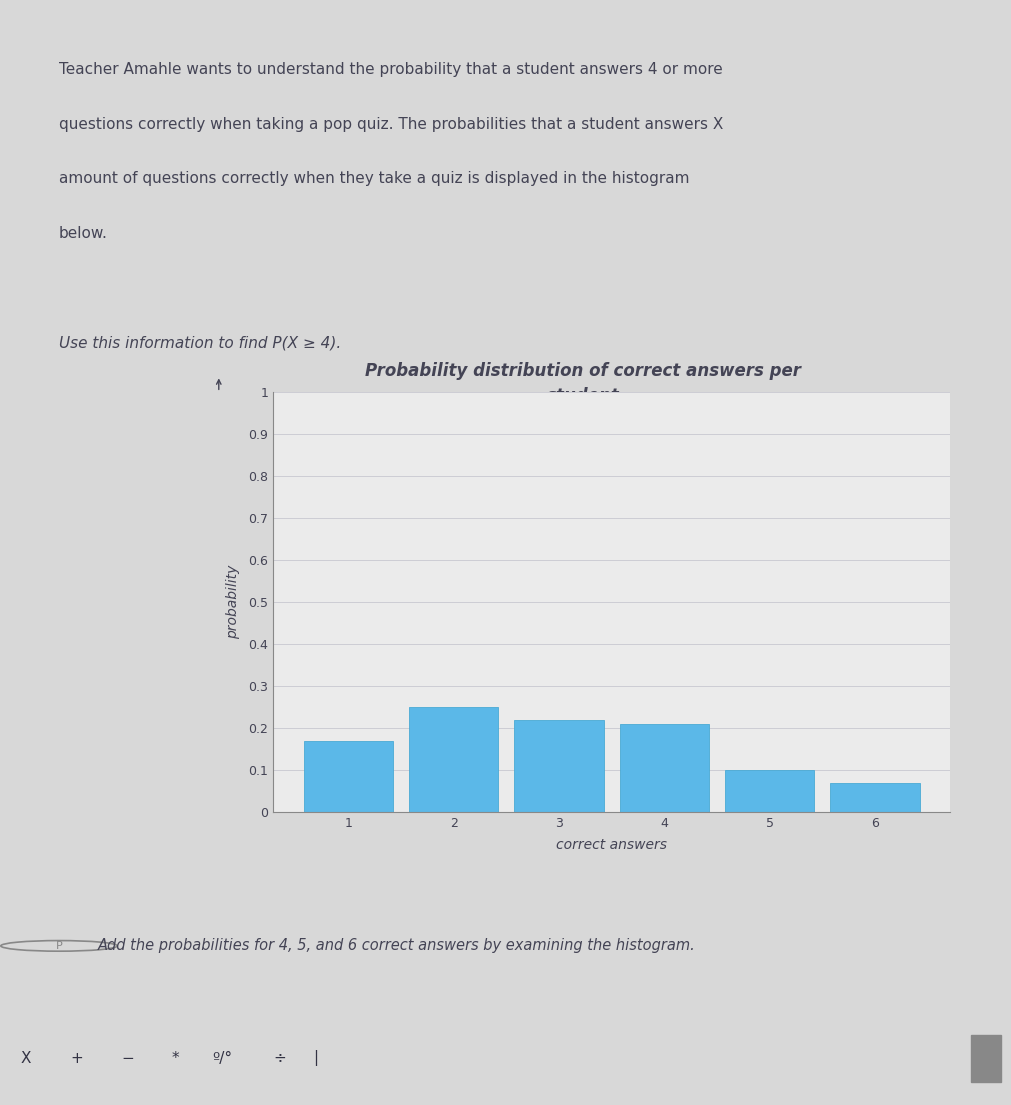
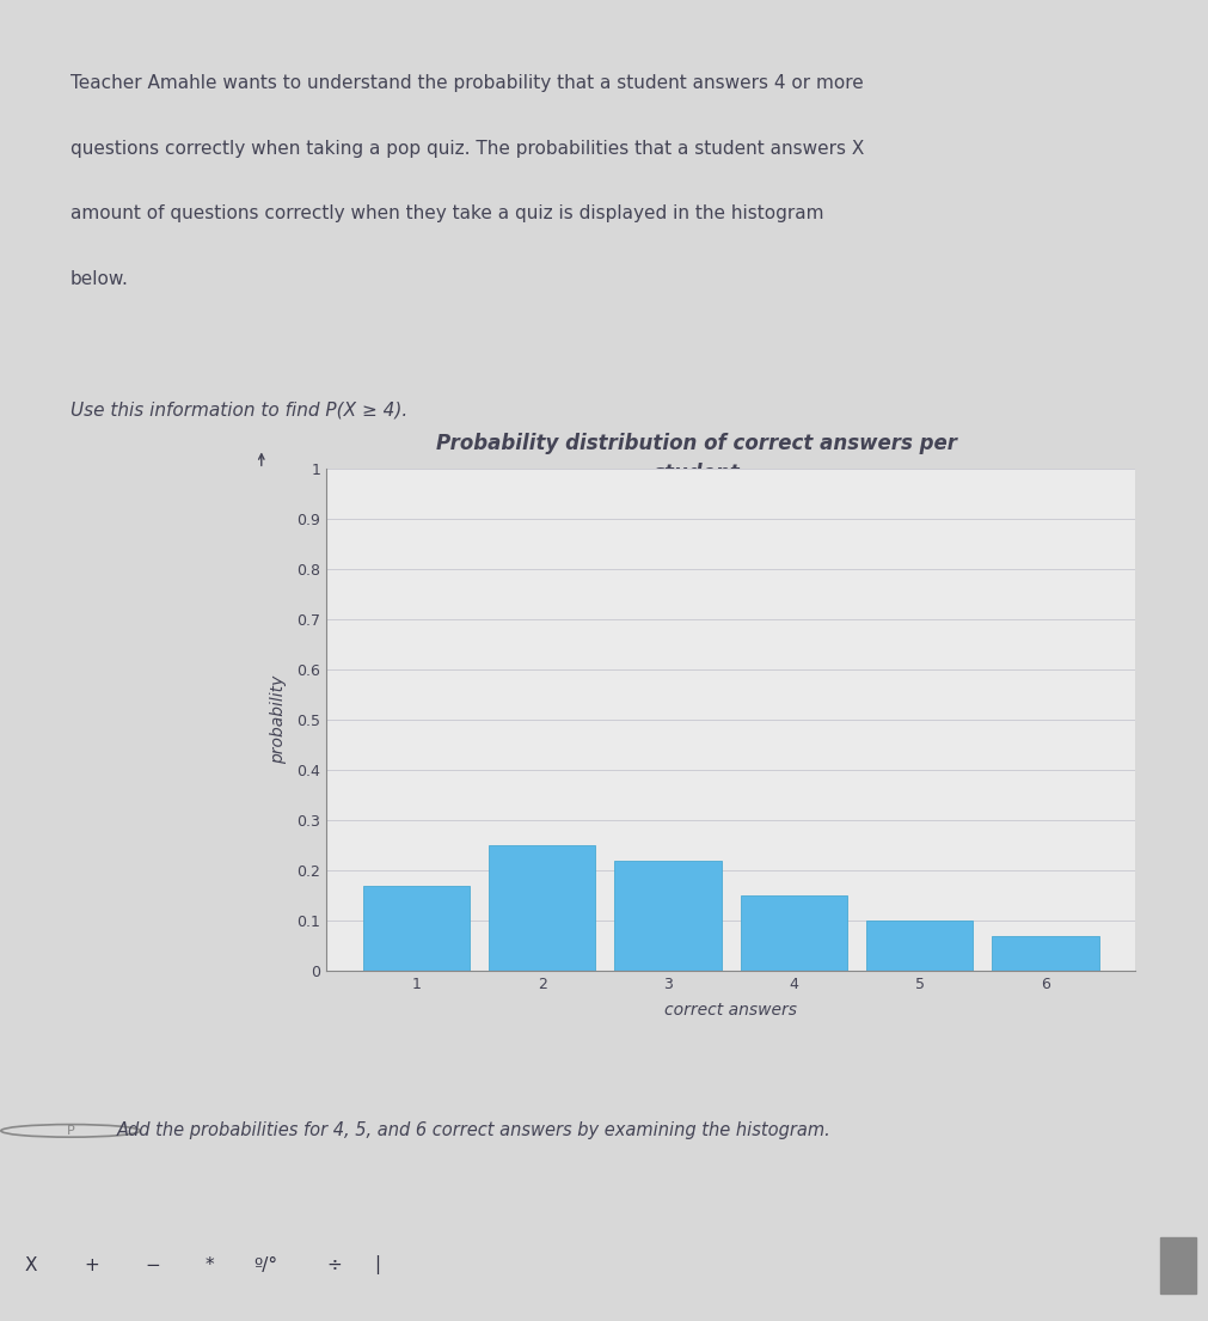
4: 0.21 -> 0.15
